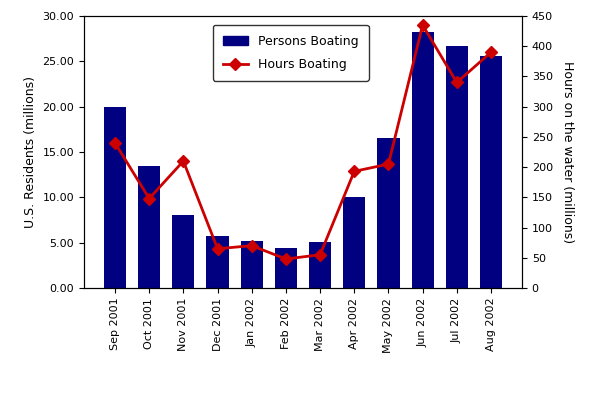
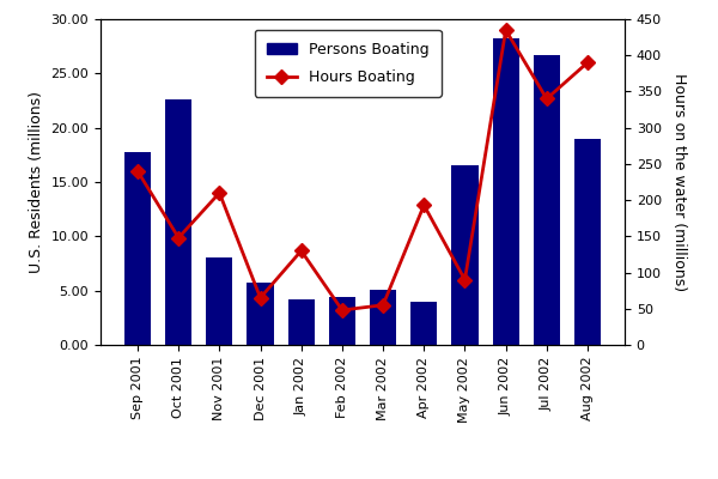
Persons Boating/Sep 2001: 20.0 -> 17.8
Persons Boating/Oct 2001: 13.5 -> 22.6
Persons Boating/Jan 2002: 5.2 -> 4.2
Hours Boating/Jan 2002: 70 -> 130
Persons Boating/Apr 2002: 10.0 -> 4.0
Hours Boating/May 2002: 205 -> 90
Persons Boating/Aug 2002: 25.6 -> 19.0
